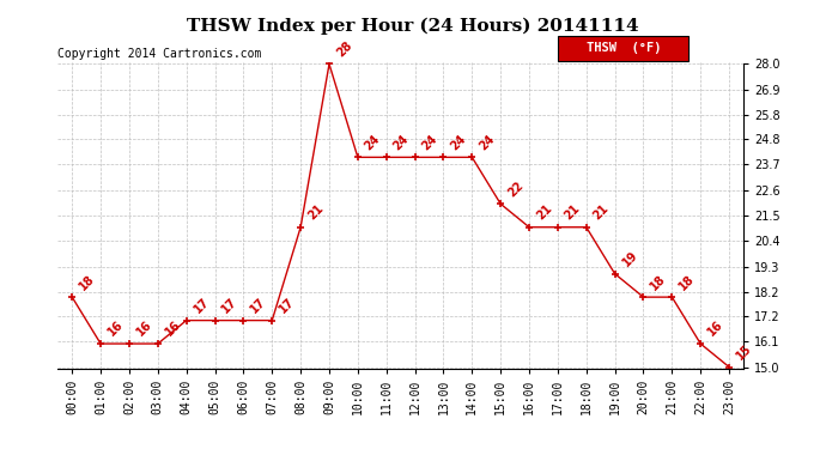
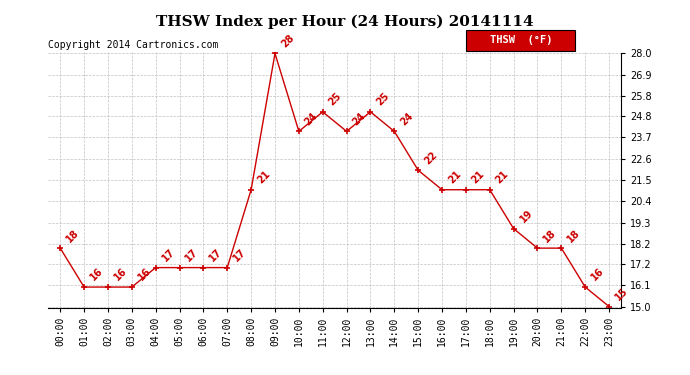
11:00: 24 -> 25
13:00: 24 -> 25
